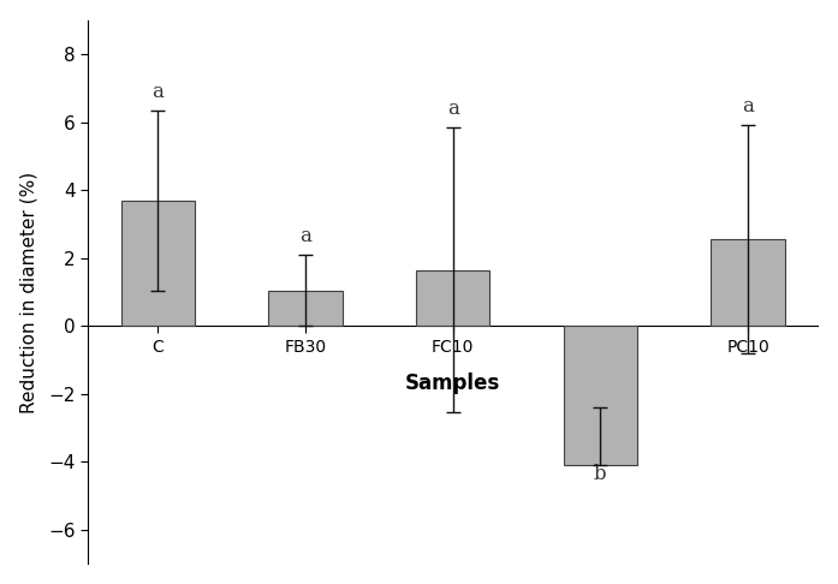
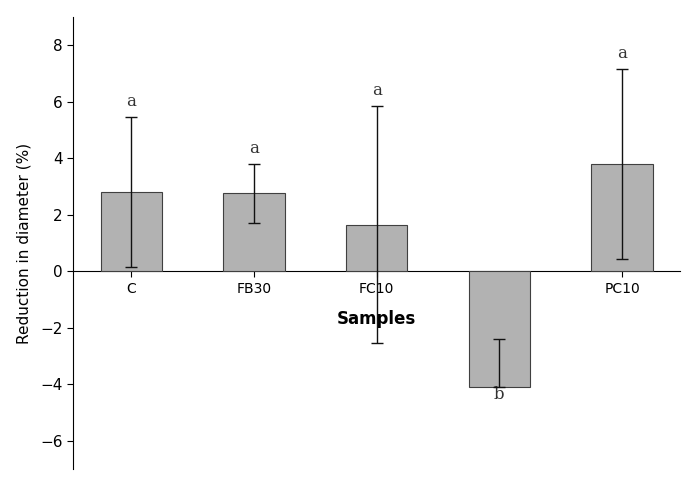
C: 3.70 -> 2.80
FB30: 1.05 -> 2.75
PC10: 2.55 -> 3.80
